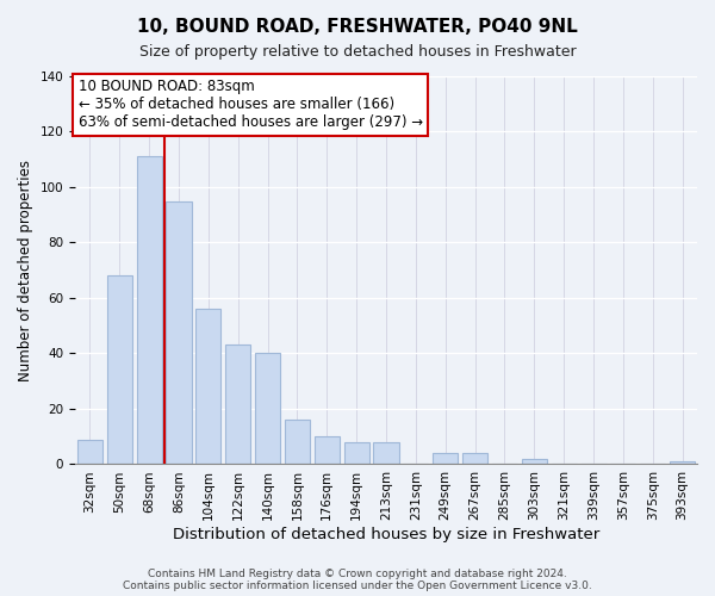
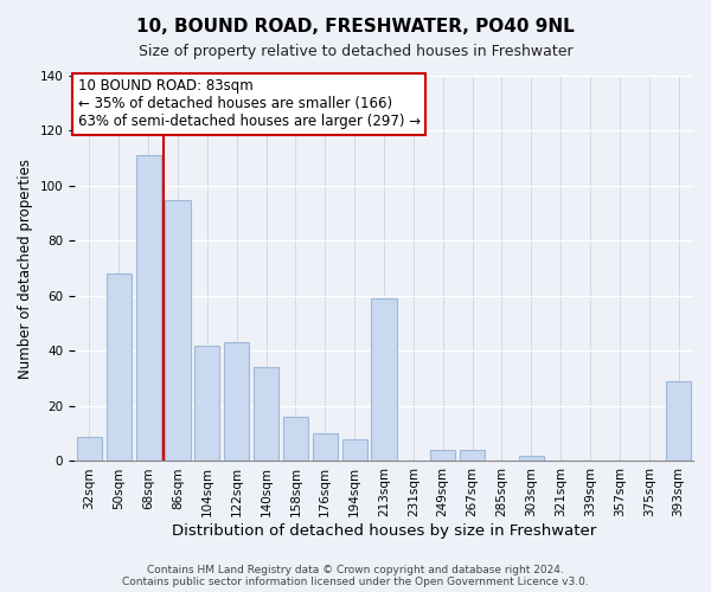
104sqm: 56 -> 42
140sqm: 40 -> 34
213sqm: 8 -> 59
393sqm: 1 -> 29
